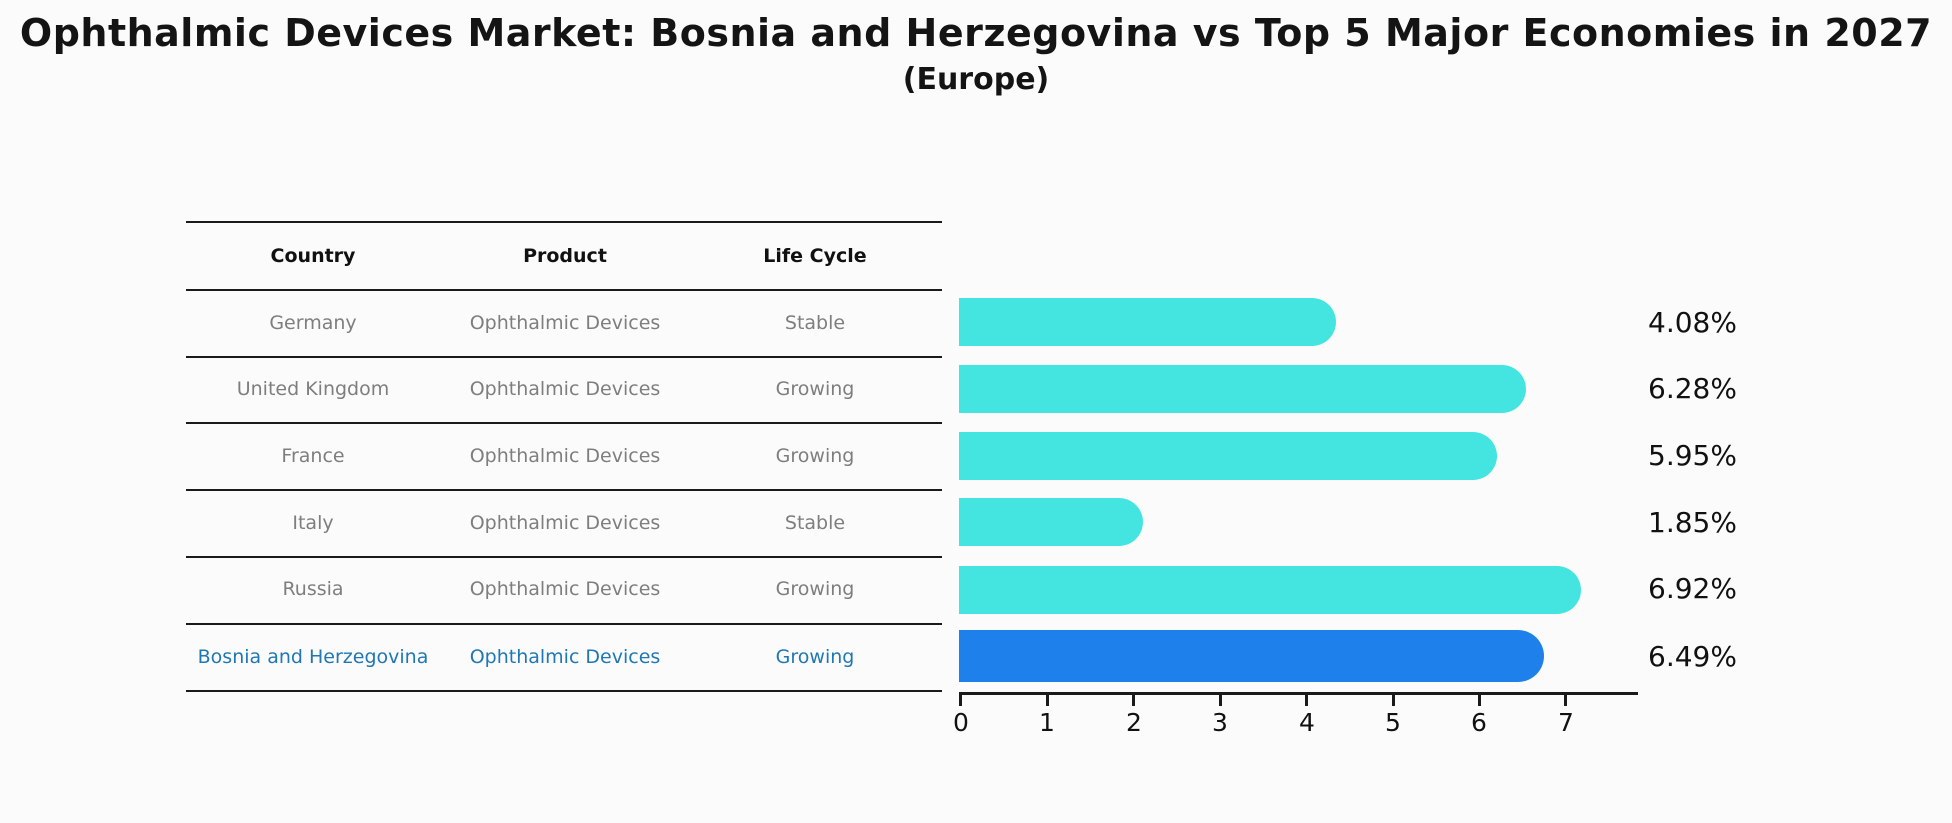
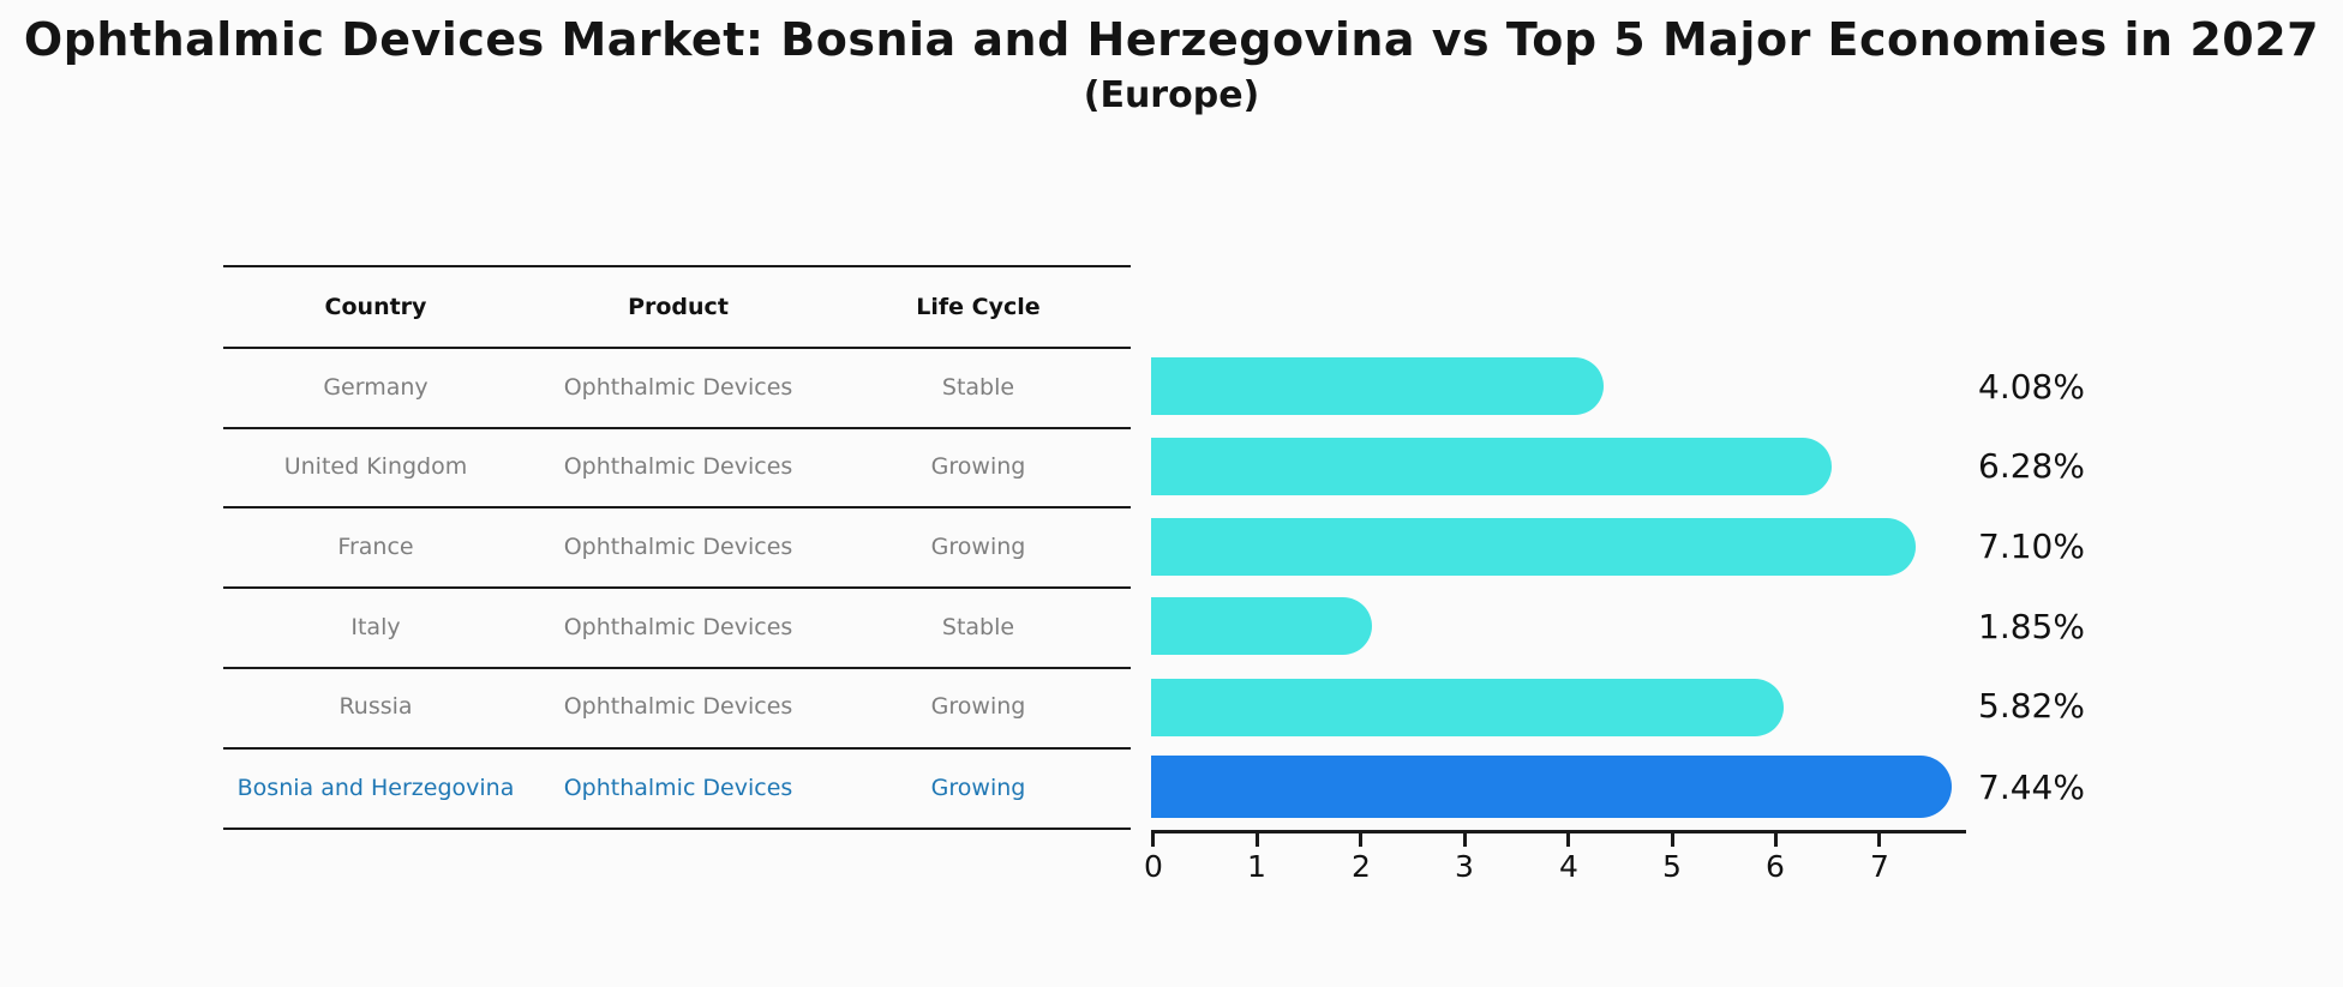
France: 5.95% -> 7.10%
Russia: 6.92% -> 5.82%
Bosnia and Herzegovina: 6.49% -> 7.44%
